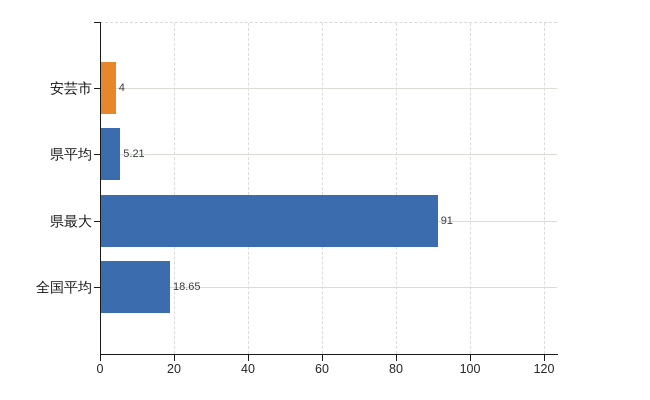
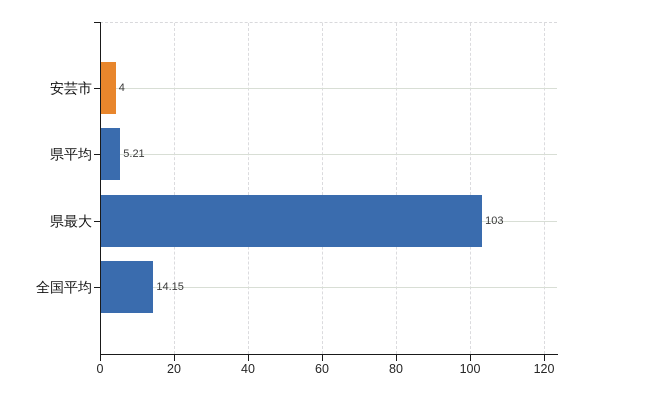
県最大: 91 -> 103
全国平均: 18.65 -> 14.15
